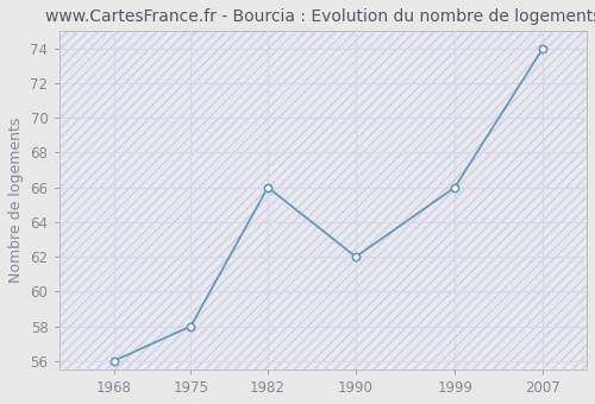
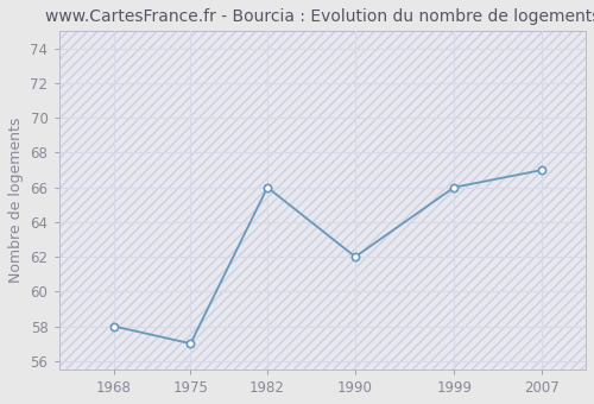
1968: 56 -> 58
1975: 58 -> 57
2007: 74 -> 67
